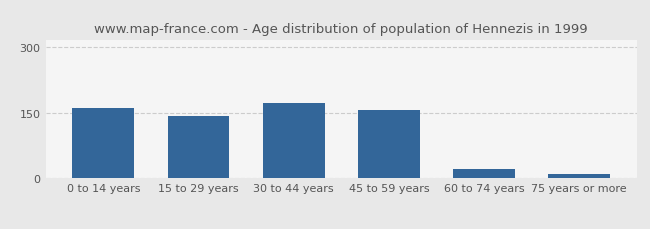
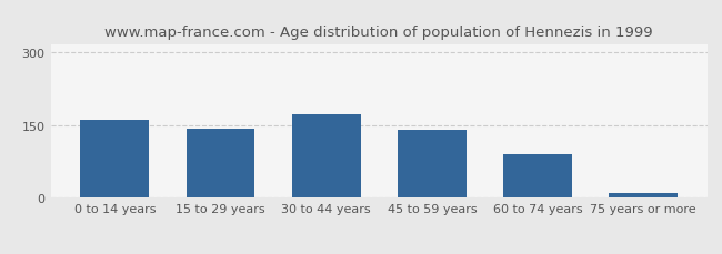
45 to 59 years: 157 -> 140
60 to 74 years: 22 -> 90
